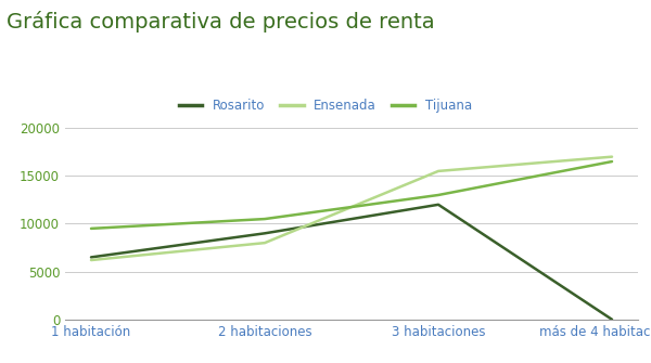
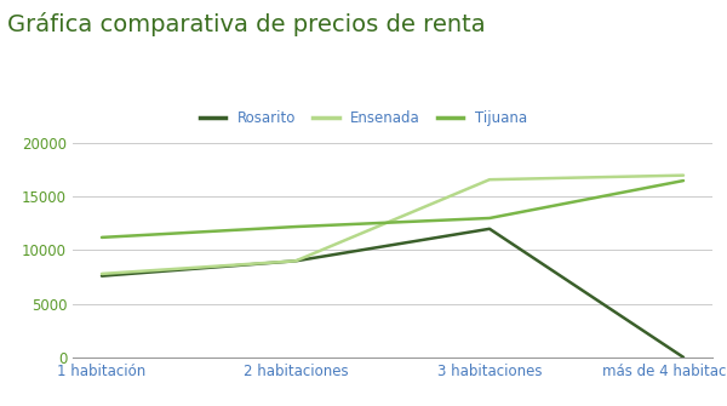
Rosarito/1 habitación: 6500 -> 7600
Ensenada/1 habitación: 6200 -> 7800
Tijuana/1 habitación: 9500 -> 11200
Ensenada/2 habitaciones: 8000 -> 9000
Tijuana/2 habitaciones: 10500 -> 12200
Ensenada/3 habitaciones: 15500 -> 16600
